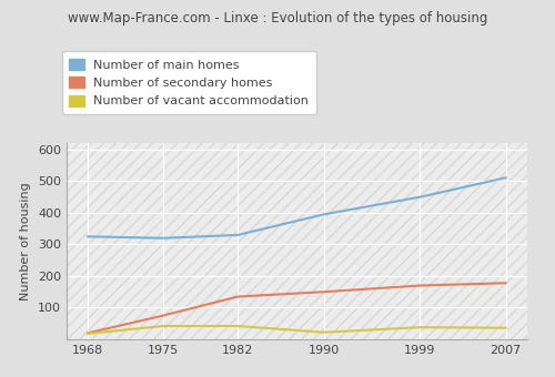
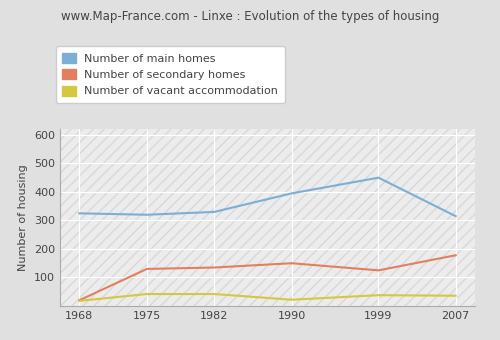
Number of secondary homes/1975: 75 -> 130
Number of secondary homes/1999: 170 -> 125
Number of main homes/2007: 511 -> 315
